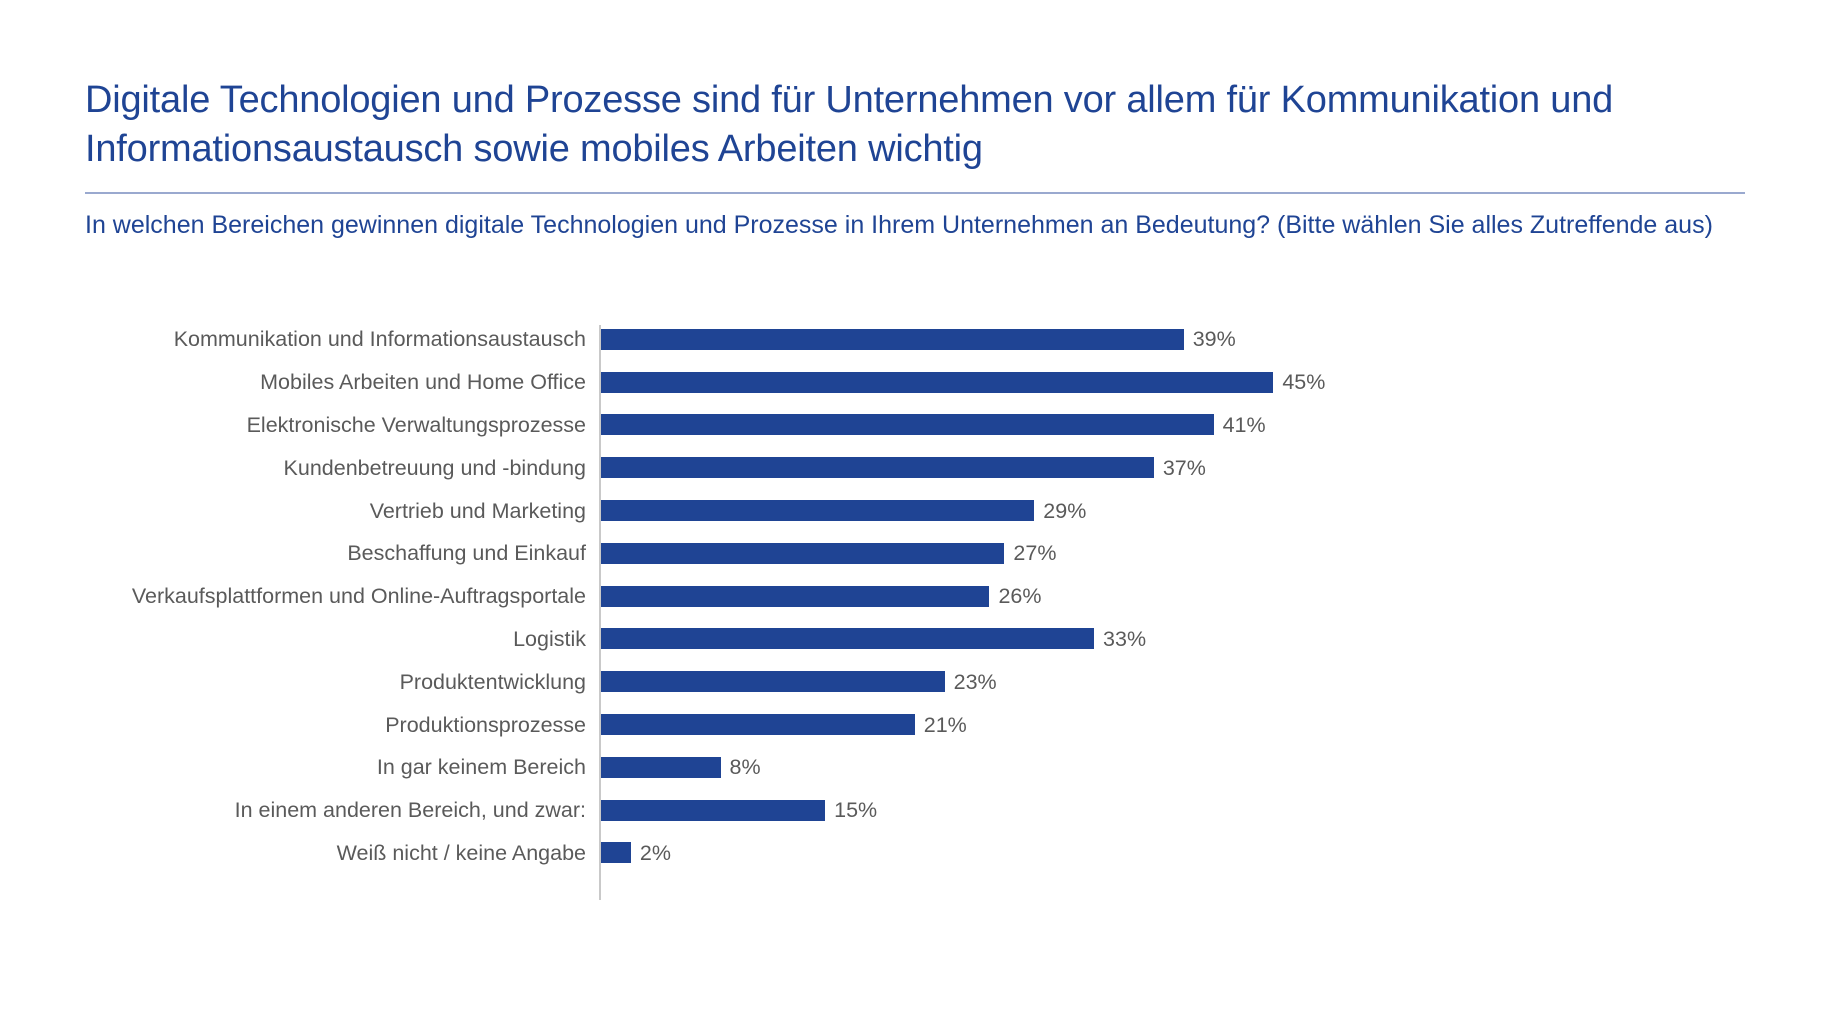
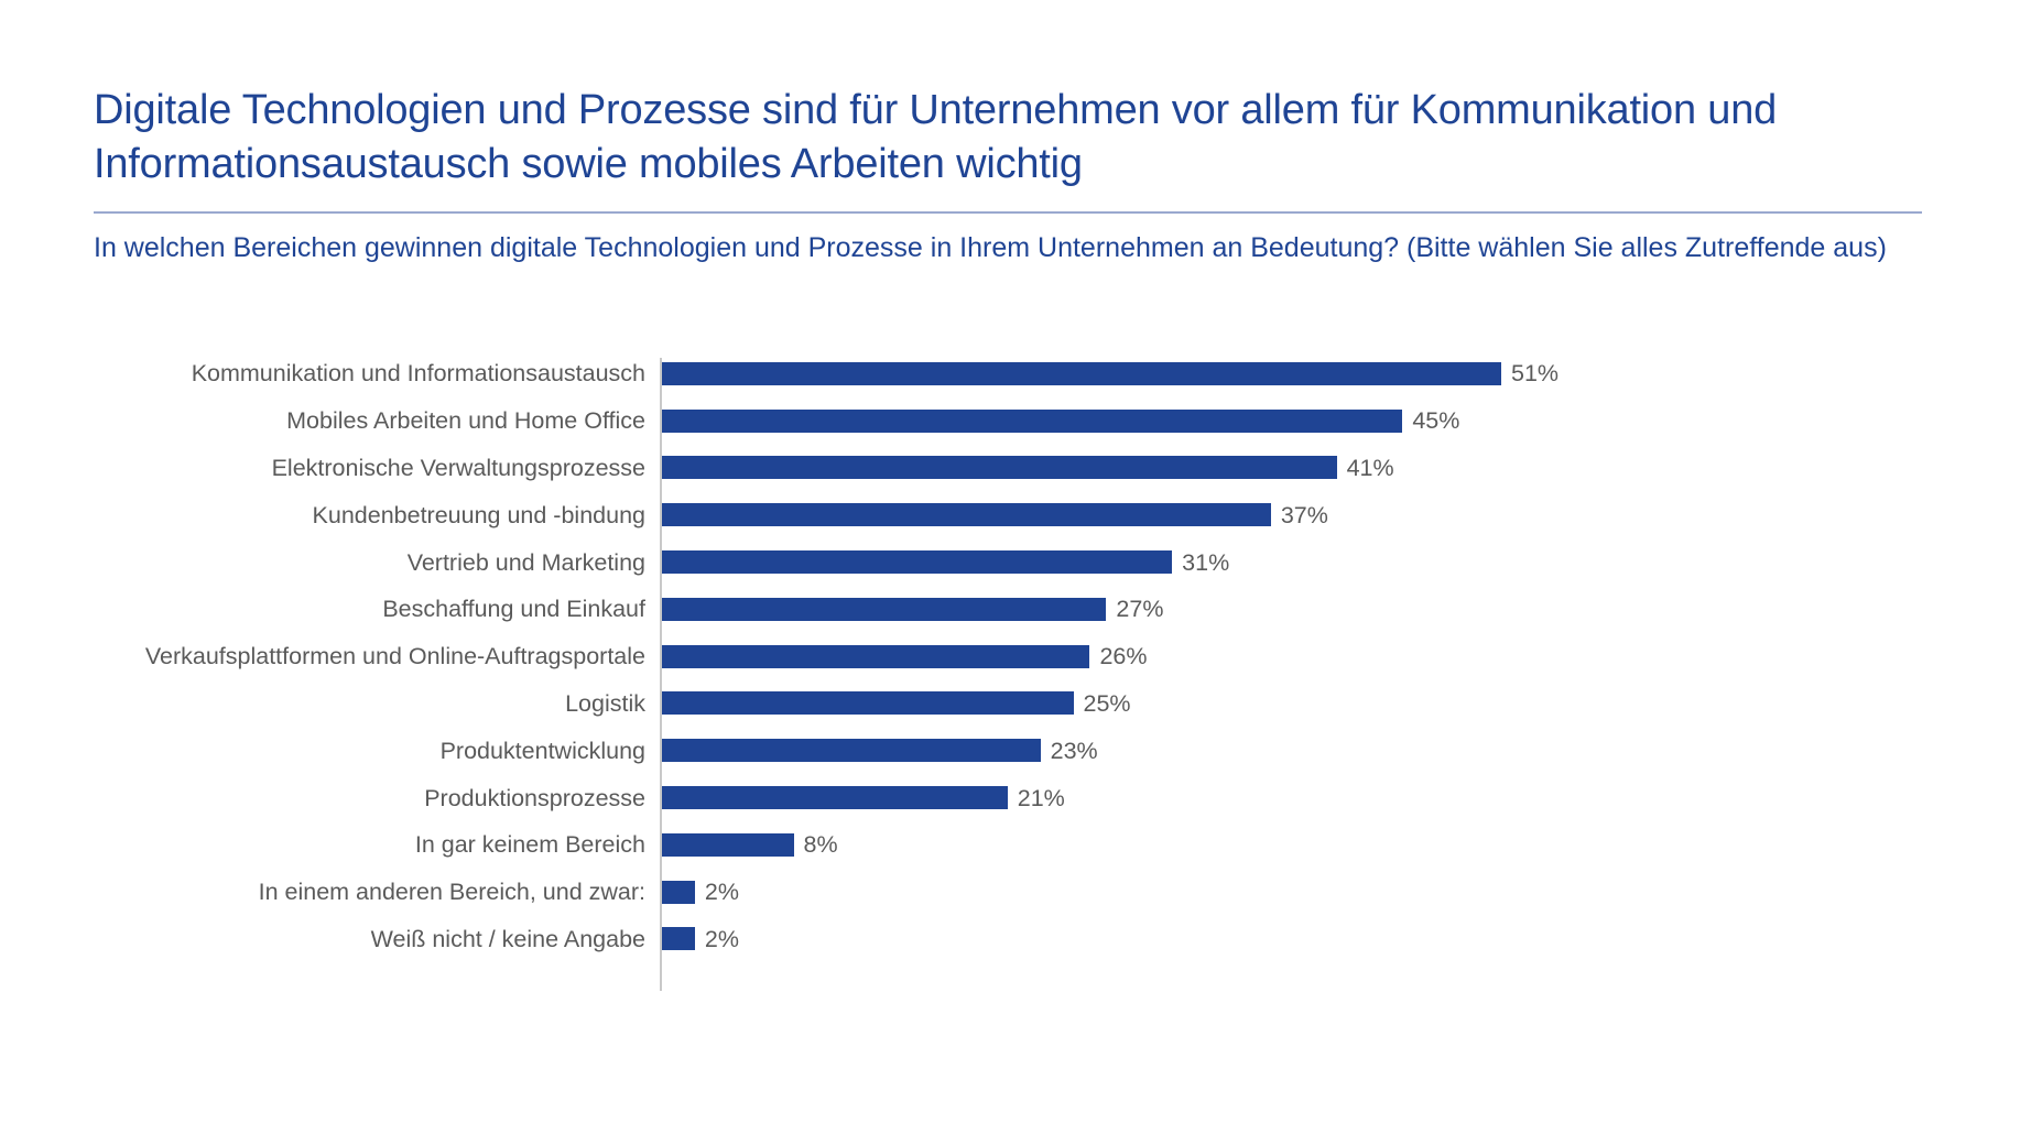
Kommunikation und Informationsaustausch: 39% -> 51%
Vertrieb und Marketing: 29% -> 31%
Logistik: 33% -> 25%
In einem anderen Bereich, und zwar:: 15% -> 2%
